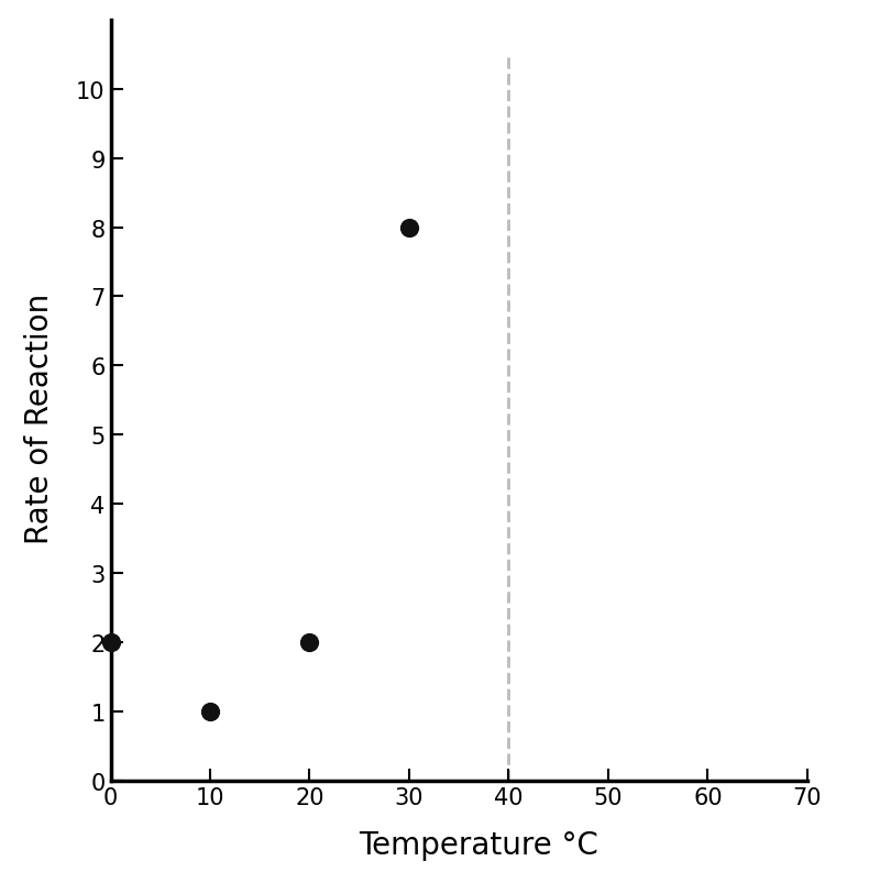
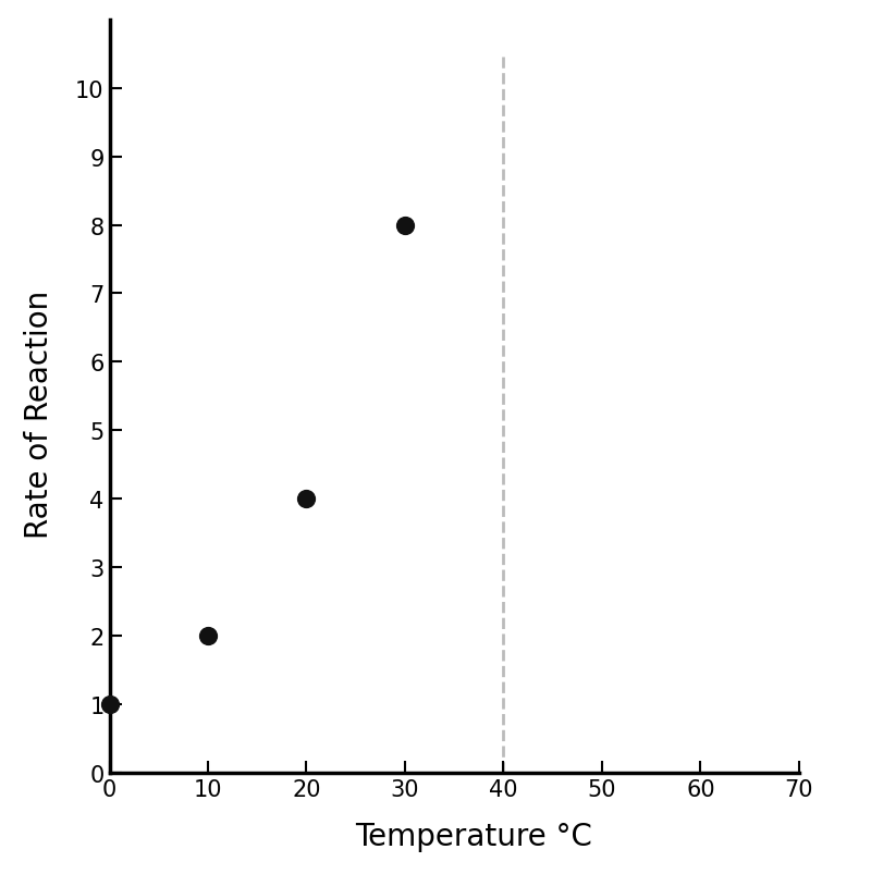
0: 2 -> 1
10: 1 -> 2
20: 2 -> 4
